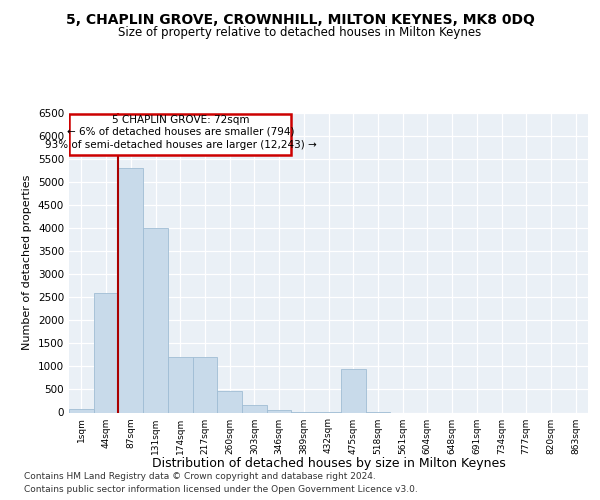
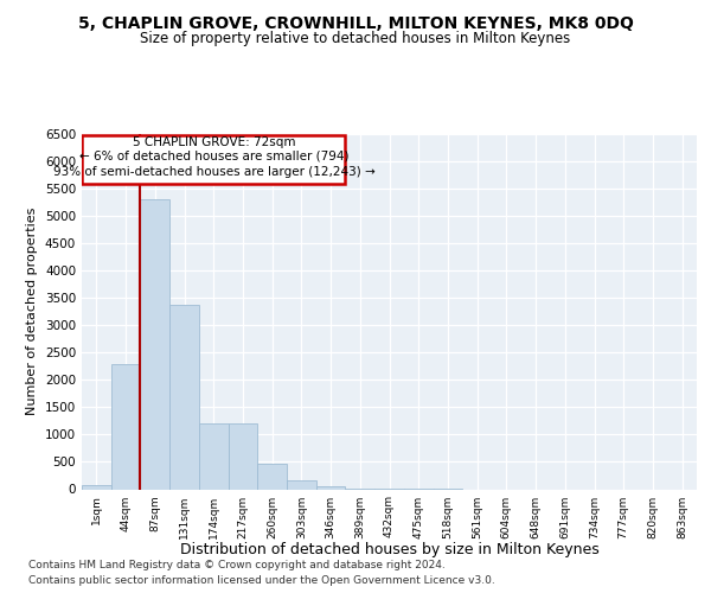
44sqm: 2600 -> 2280
131sqm: 4000 -> 3380
475sqm: 950 -> 0
